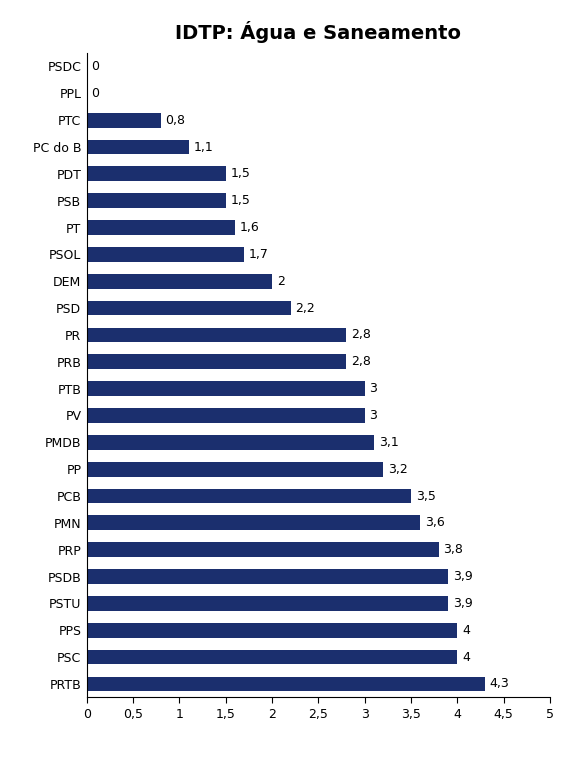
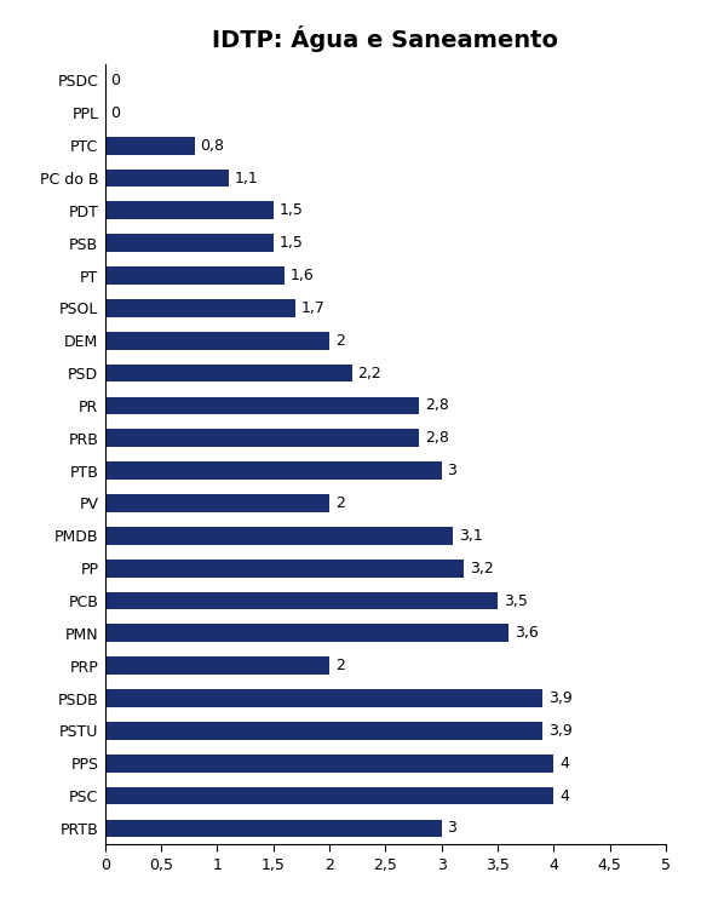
PV: 3 -> 2
PRP: 3,8 -> 2
PRTB: 4,3 -> 3
